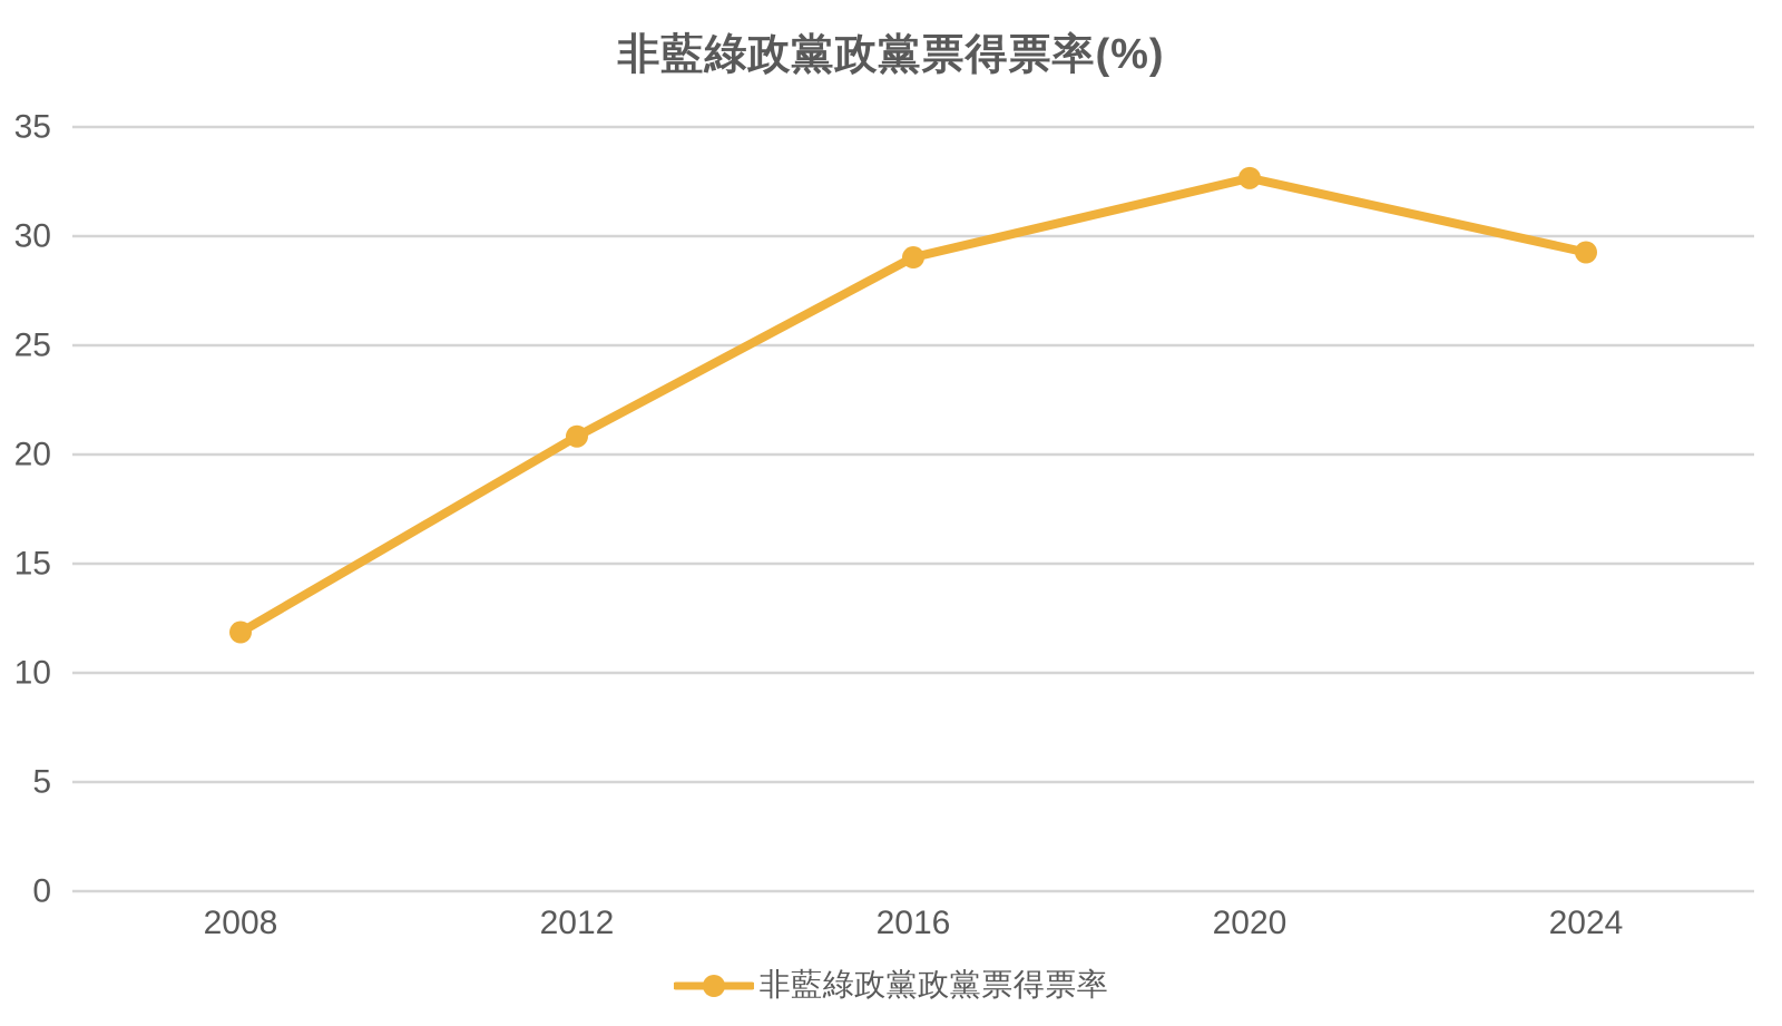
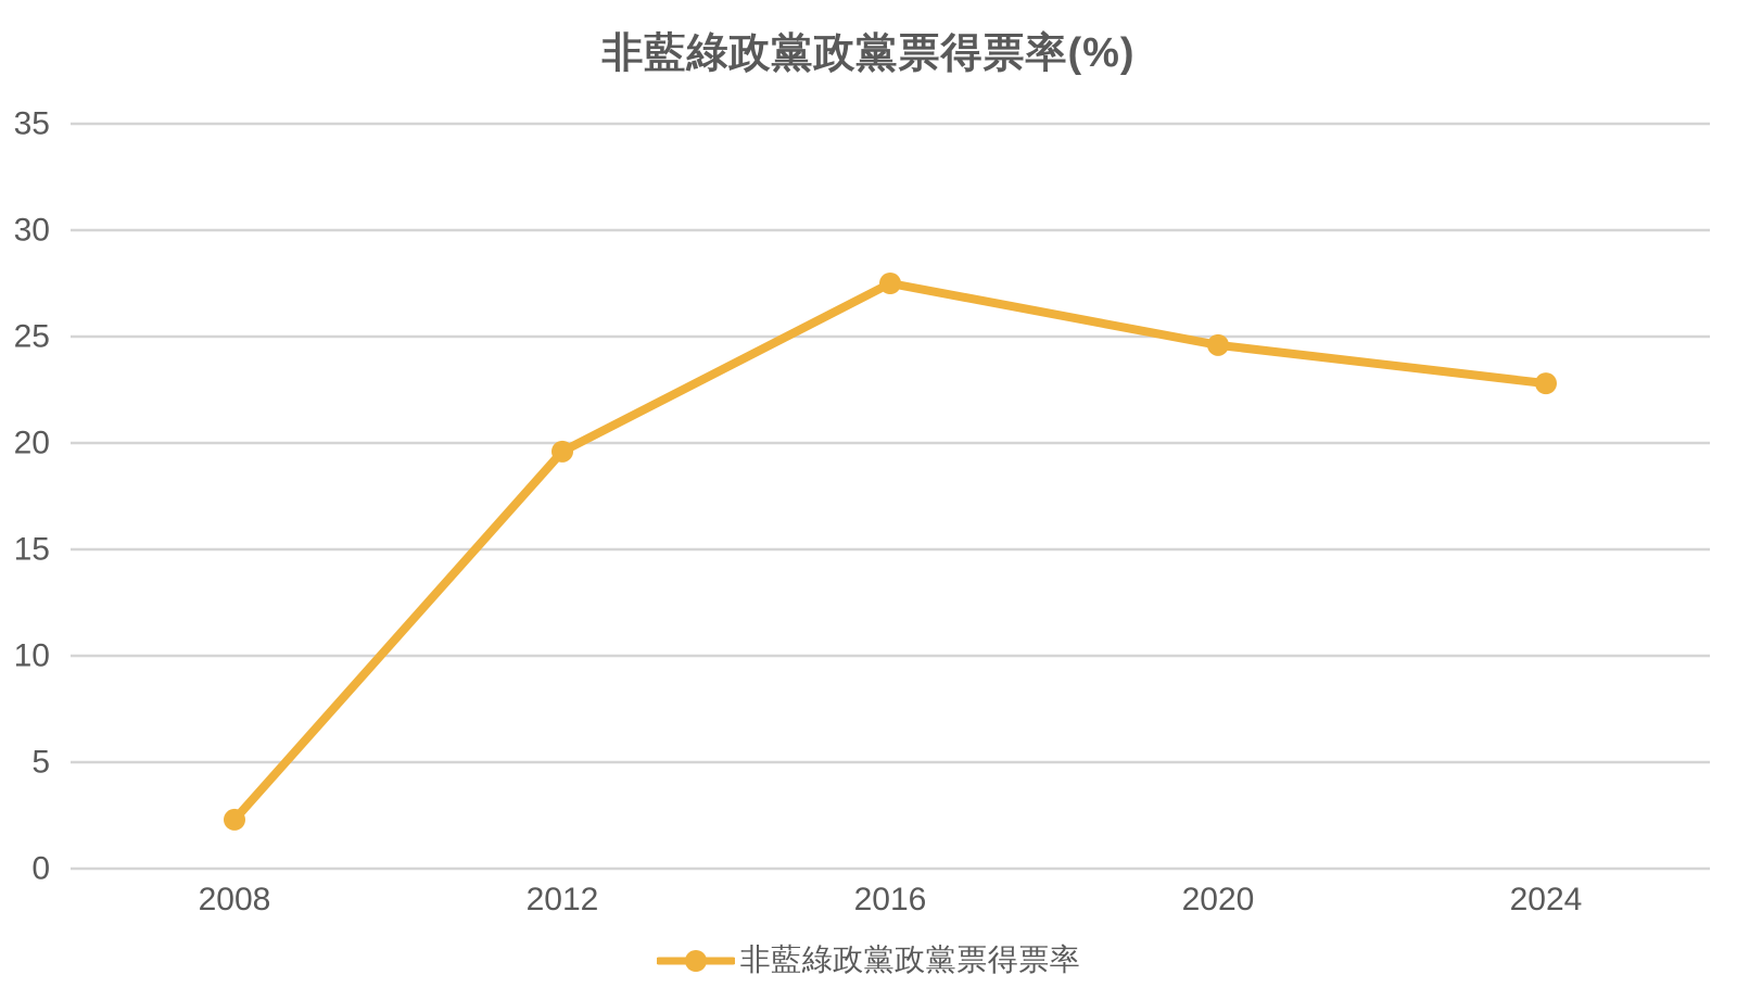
2008: 11.9 -> 2.3
2012: 20.8 -> 19.6
2016: 29.0 -> 27.5
2020: 32.7 -> 24.6
2024: 29.3 -> 22.8
